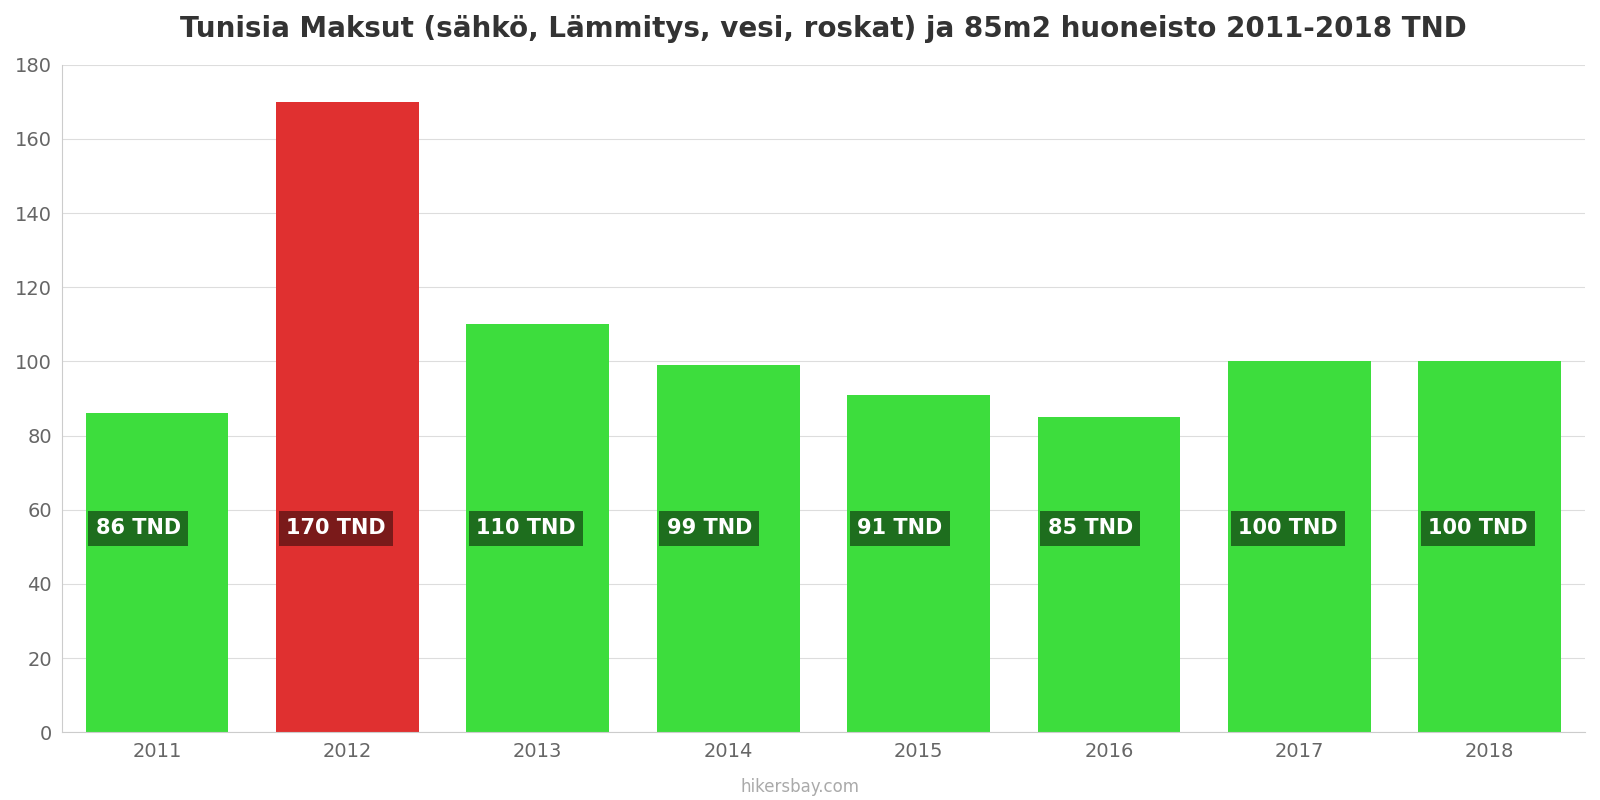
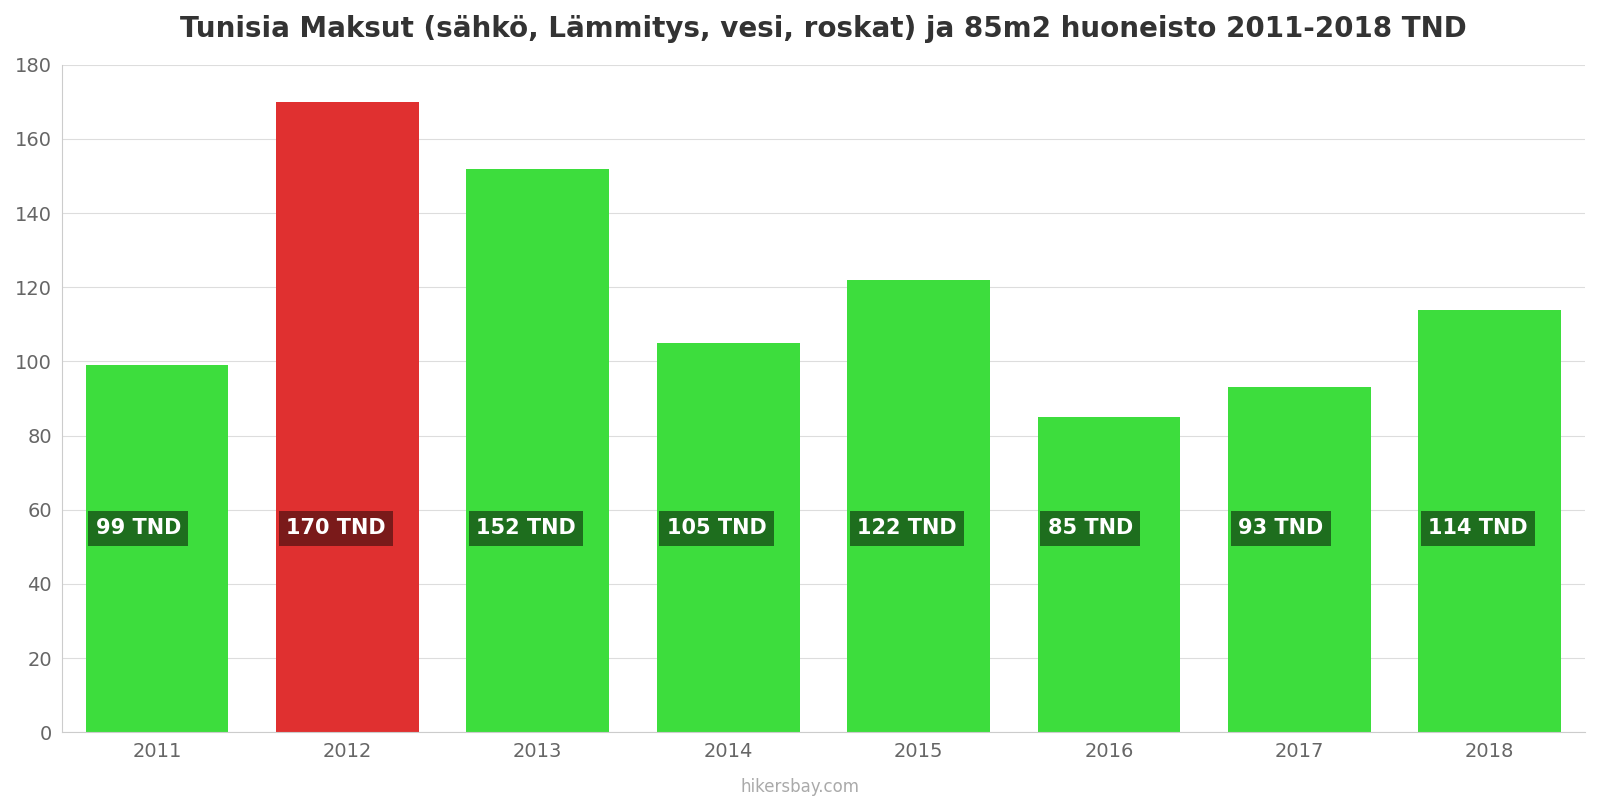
2011: 86 -> 99
2013: 110 -> 152
2014: 99 -> 105
2015: 91 -> 122
2017: 100 -> 93
2018: 100 -> 114
